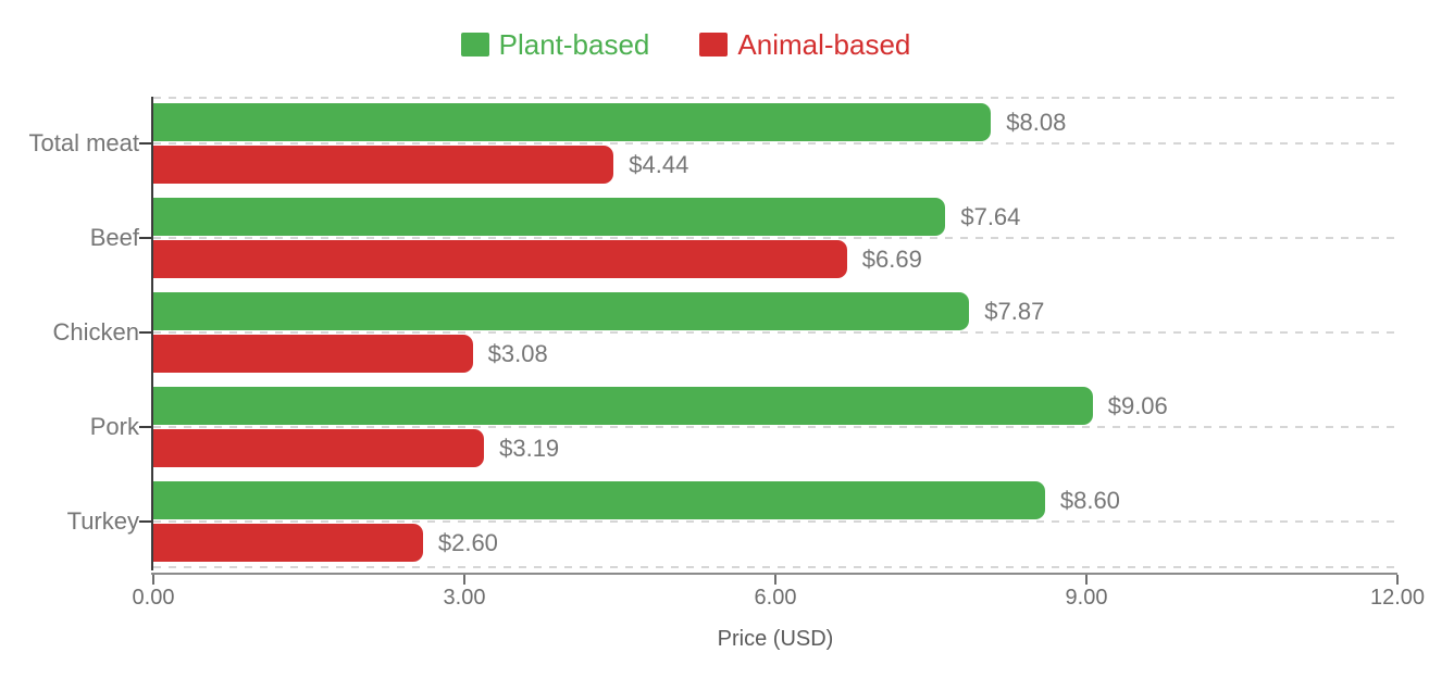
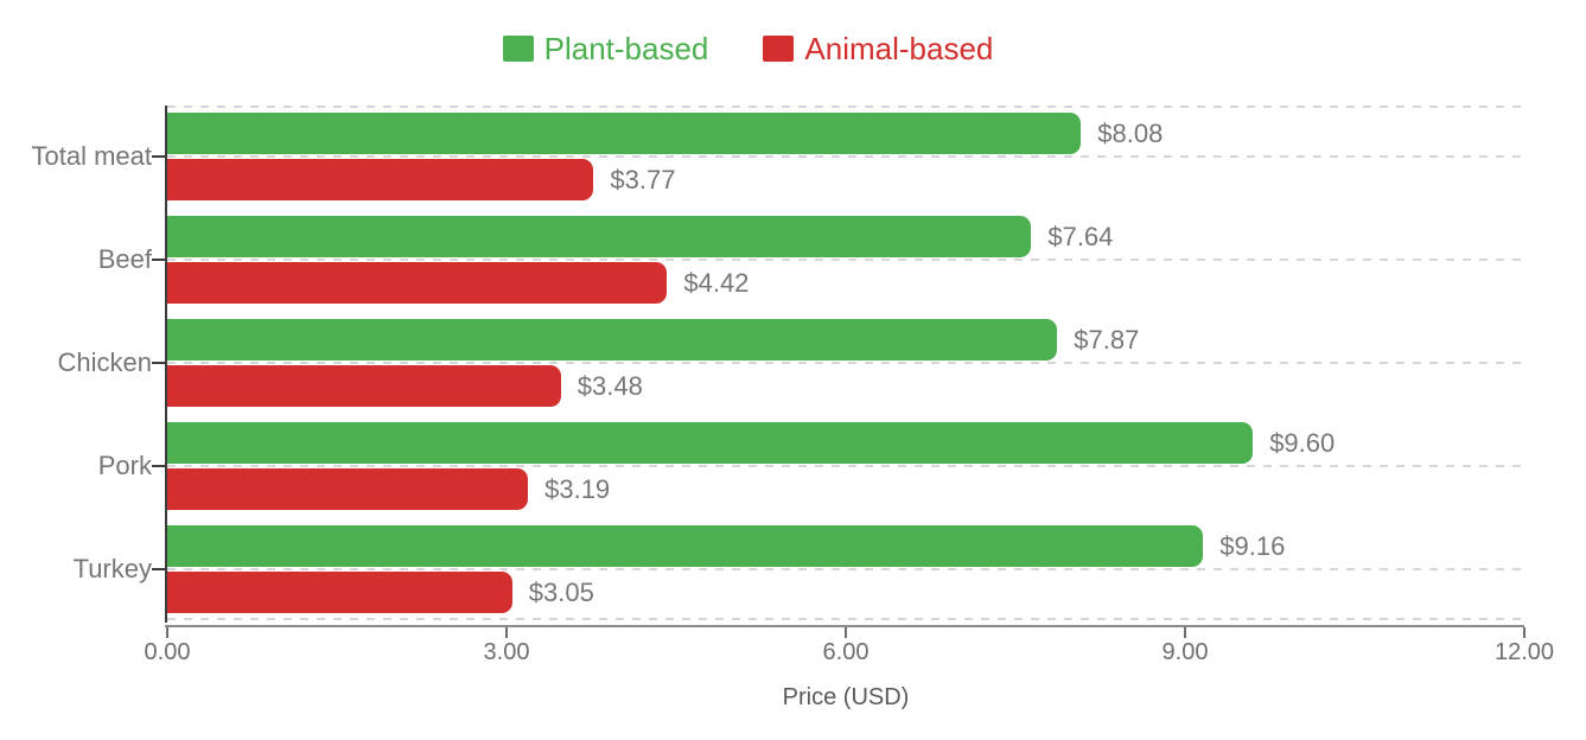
Animal-based/Total meat: $4.44 -> $3.77
Animal-based/Beef: $6.69 -> $4.42
Animal-based/Chicken: $3.08 -> $3.48
Plant-based/Pork: $9.06 -> $9.60
Plant-based/Turkey: $8.60 -> $9.16
Animal-based/Turkey: $2.60 -> $3.05
